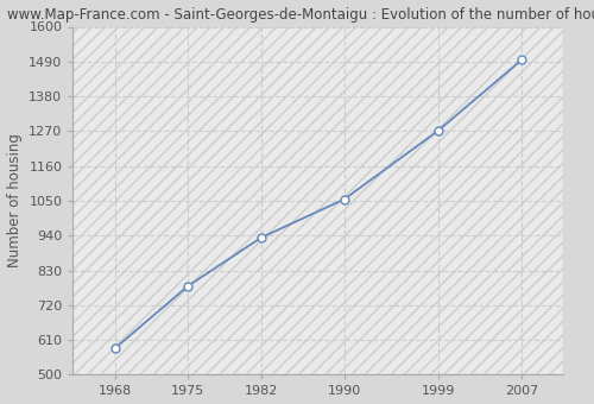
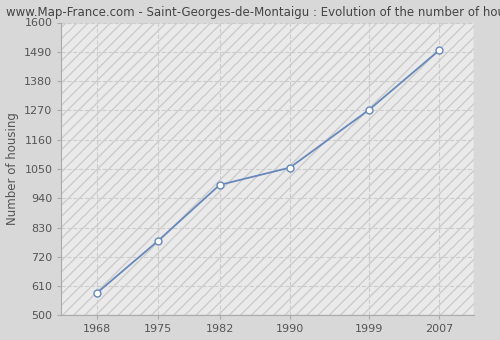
1982: 933 -> 990
